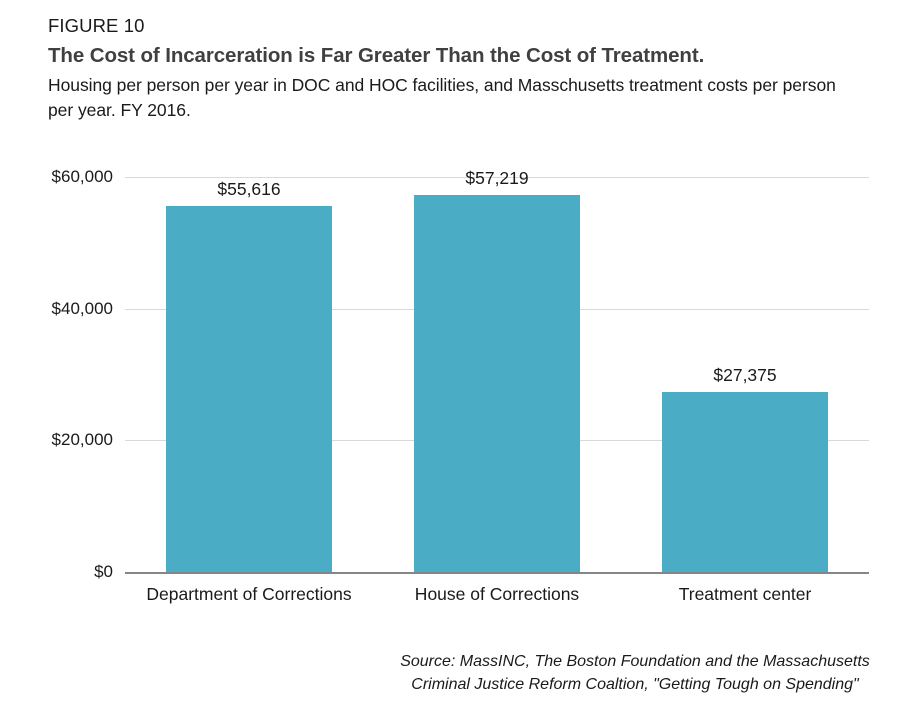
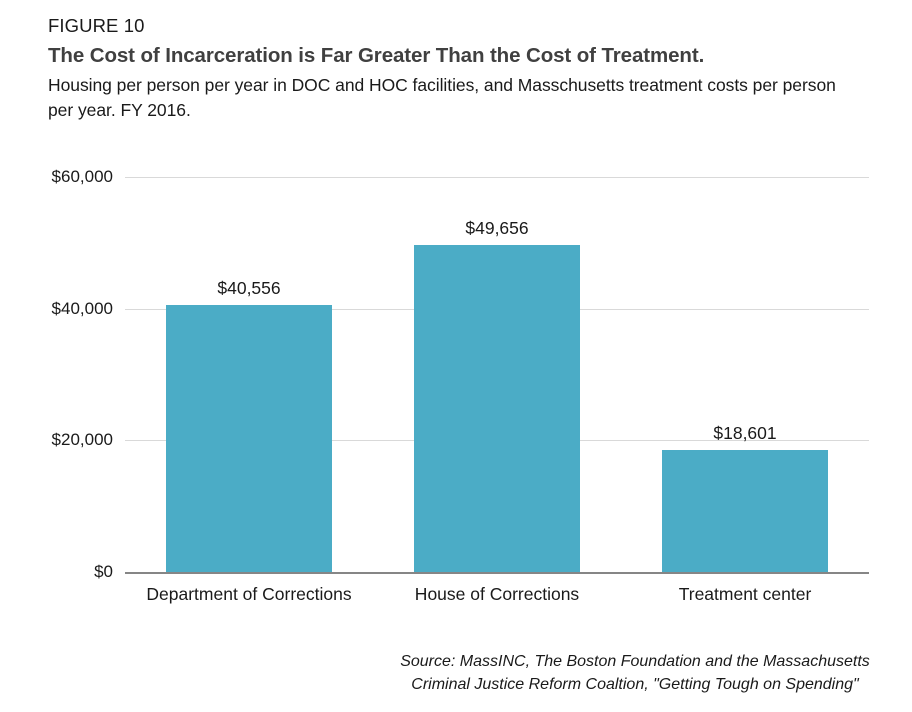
Department of Corrections: $55,616 -> $40,556
House of Corrections: $57,219 -> $49,656
Treatment center: $27,375 -> $18,601
